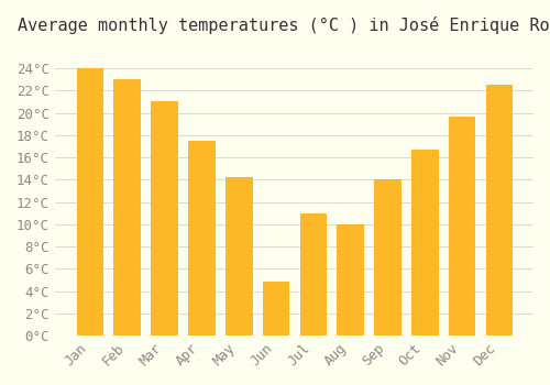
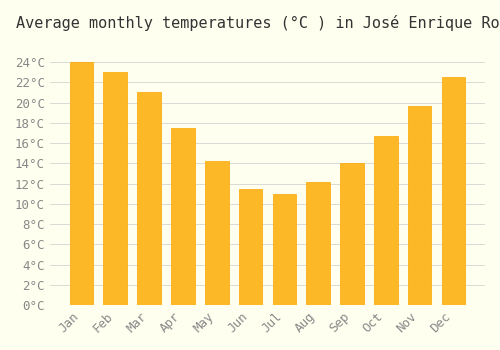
Jun: 4.8°C -> 11.5°C
Aug: 10.0°C -> 12.2°C
